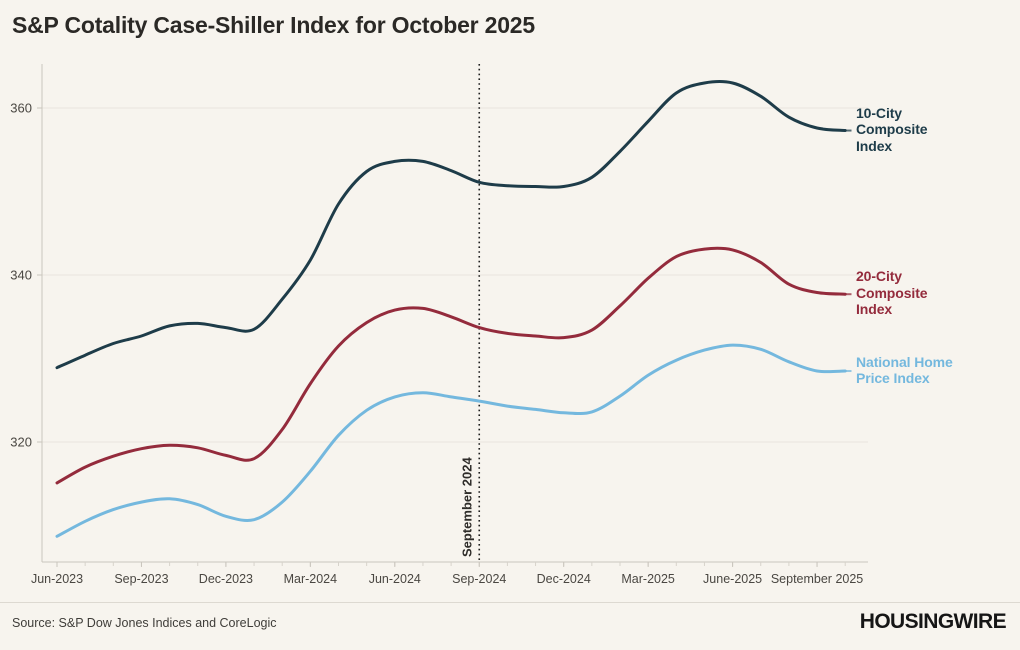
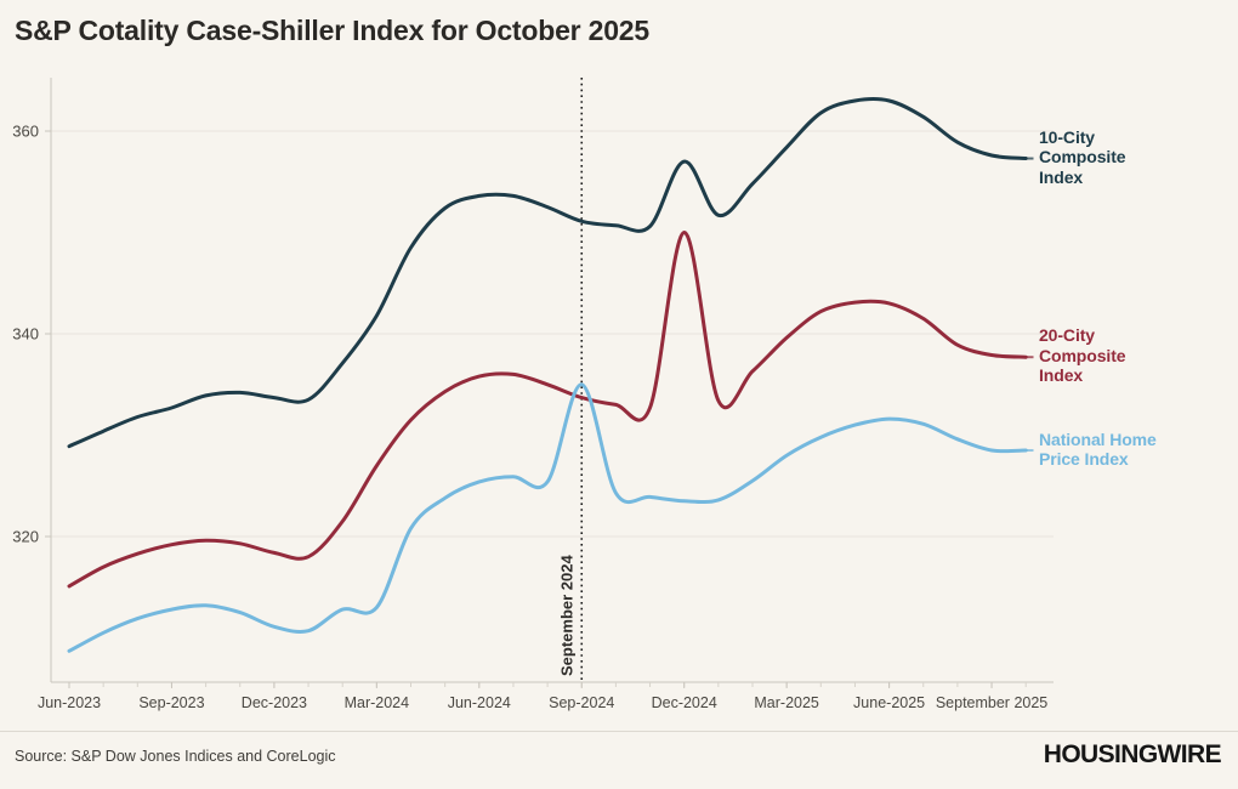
National Home Price Index/Mar-2024: 316 -> 313
National Home Price Index/Sep-2024: 325 -> 335
10-City Composite Index/Dec-2024: 351 -> 357
20-City Composite Index/Dec-2024: 332 -> 350
